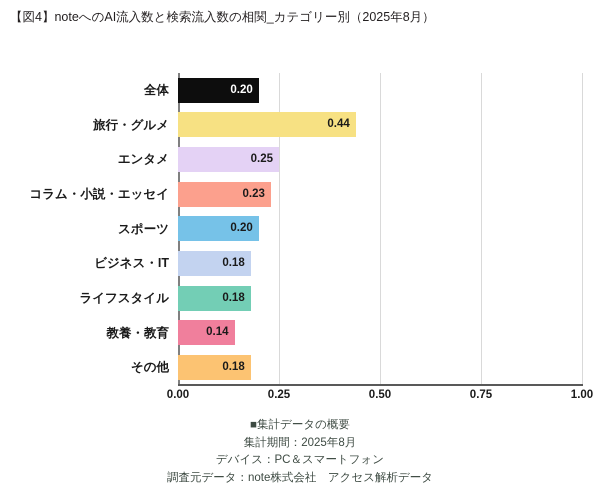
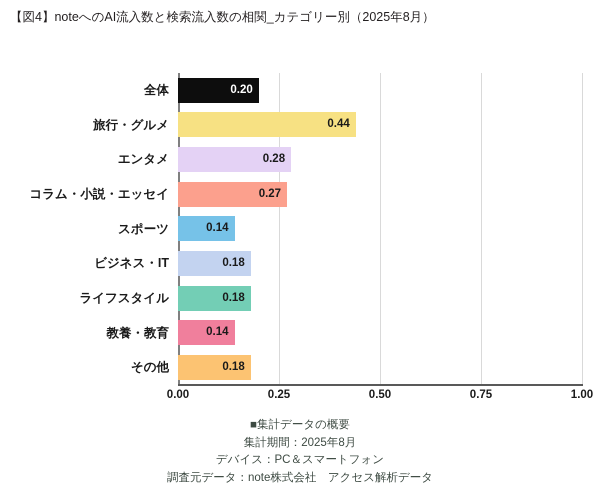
エンタメ: 0.25 -> 0.28
コラム・小説・エッセイ: 0.23 -> 0.27
スポーツ: 0.20 -> 0.14
